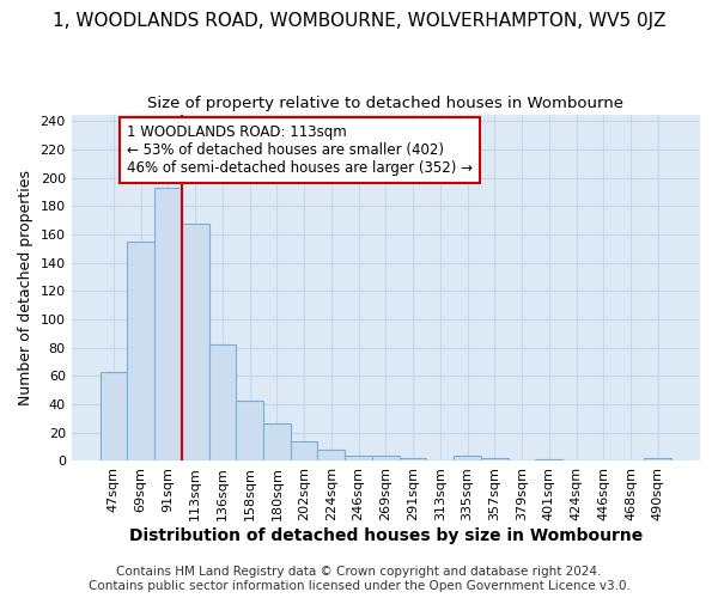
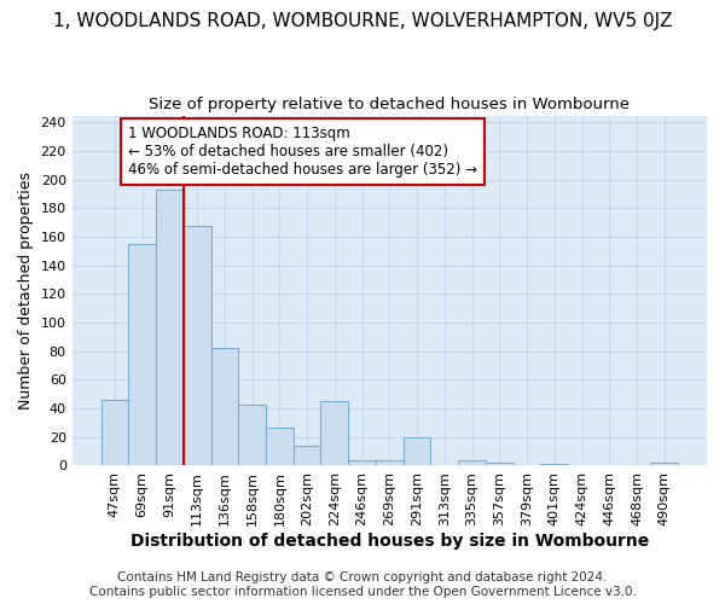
47sqm: 63 -> 46
224sqm: 8 -> 45
291sqm: 2 -> 20
